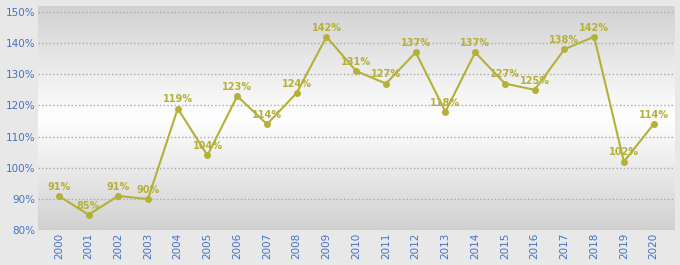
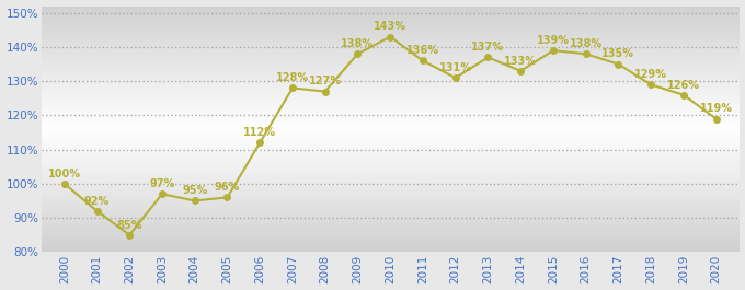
2000: 91% -> 100%
2001: 85% -> 92%
2002: 91% -> 85%
2003: 90% -> 97%
2004: 119% -> 95%
2005: 104% -> 96%
2006: 123% -> 112%
2007: 114% -> 128%
2008: 124% -> 127%
2009: 142% -> 138%
2010: 131% -> 143%
2011: 127% -> 136%
2012: 137% -> 131%
2013: 118% -> 137%
2014: 137% -> 133%
2015: 127% -> 139%
2016: 125% -> 138%
2017: 138% -> 135%
2018: 142% -> 129%
2019: 102% -> 126%
2020: 114% -> 119%
